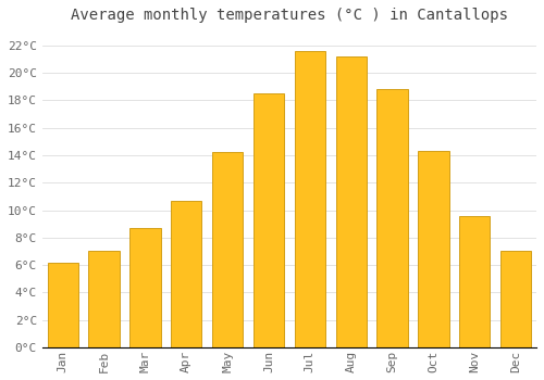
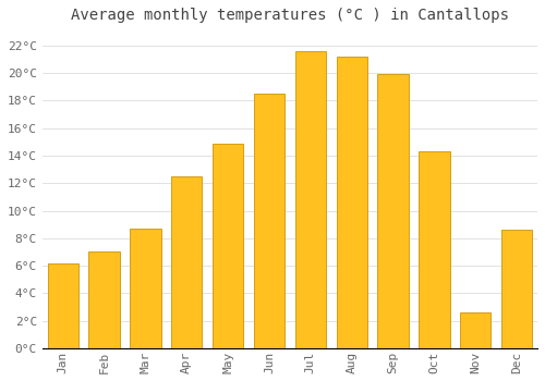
Apr: 10.7°C -> 12.5°C
May: 14.2°C -> 14.9°C
Sep: 18.8°C -> 19.9°C
Nov: 9.6°C -> 2.6°C
Dec: 7.0°C -> 8.6°C
